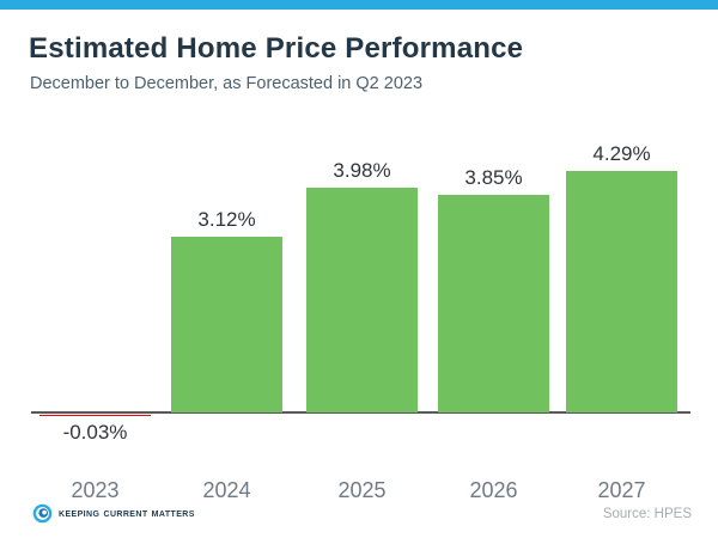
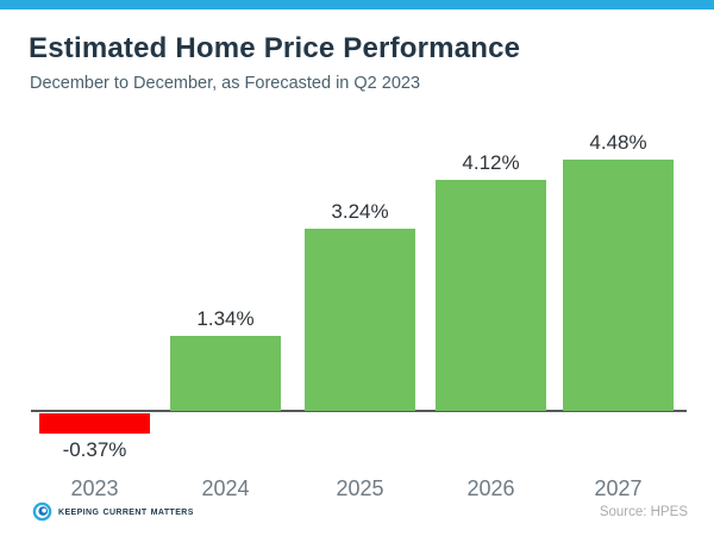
2023: -0.03% -> -0.37%
2024: 3.12% -> 1.34%
2025: 3.98% -> 3.24%
2026: 3.85% -> 4.12%
2027: 4.29% -> 4.48%
